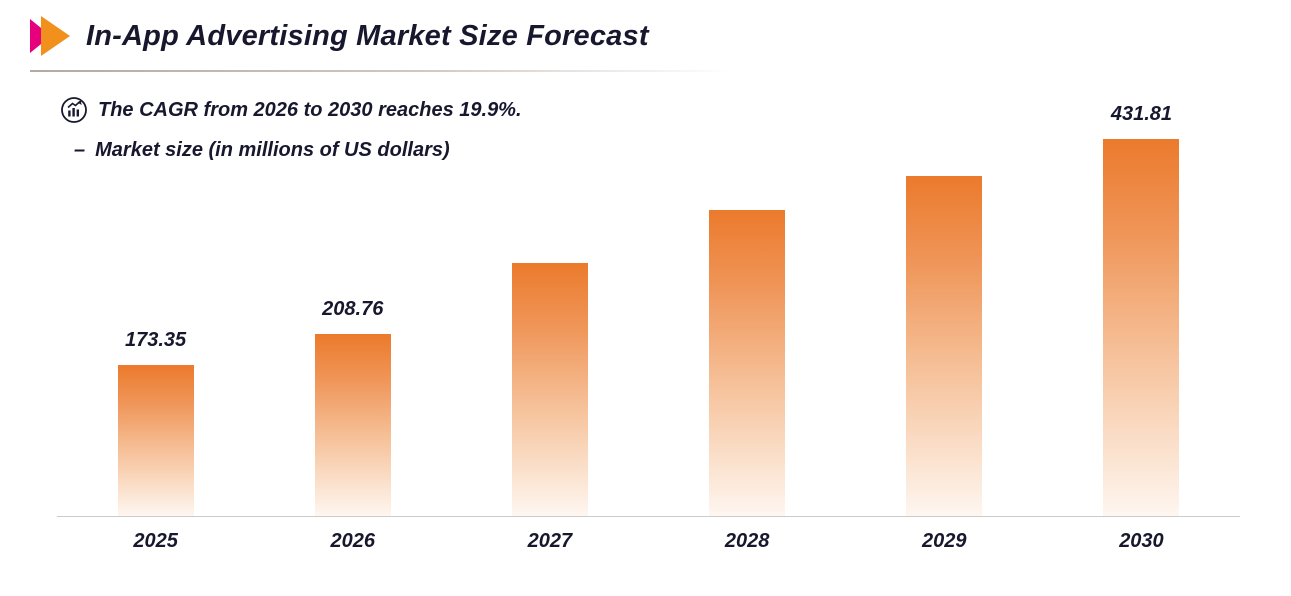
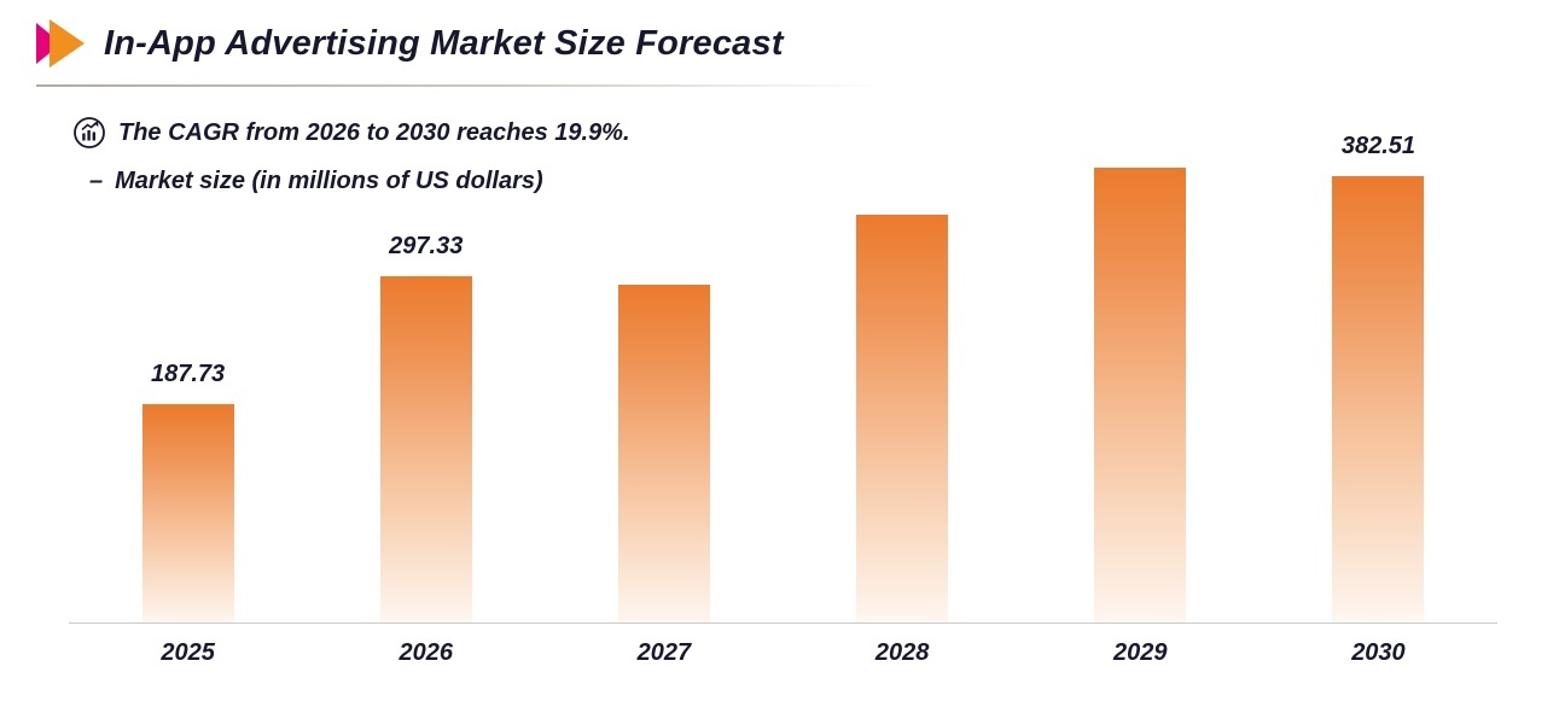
2025: 173.35 -> 187.73
2026: 208.76 -> 297.33
2030: 431.81 -> 382.51
